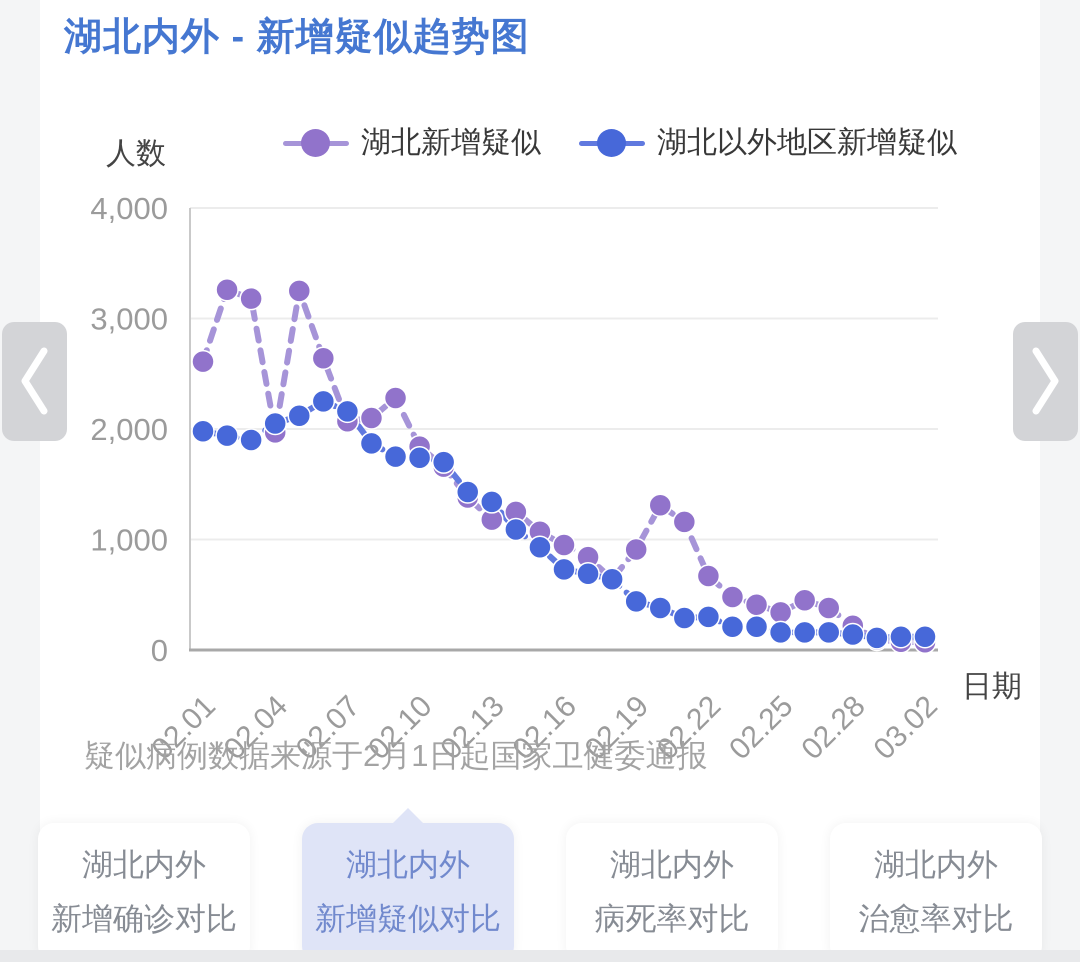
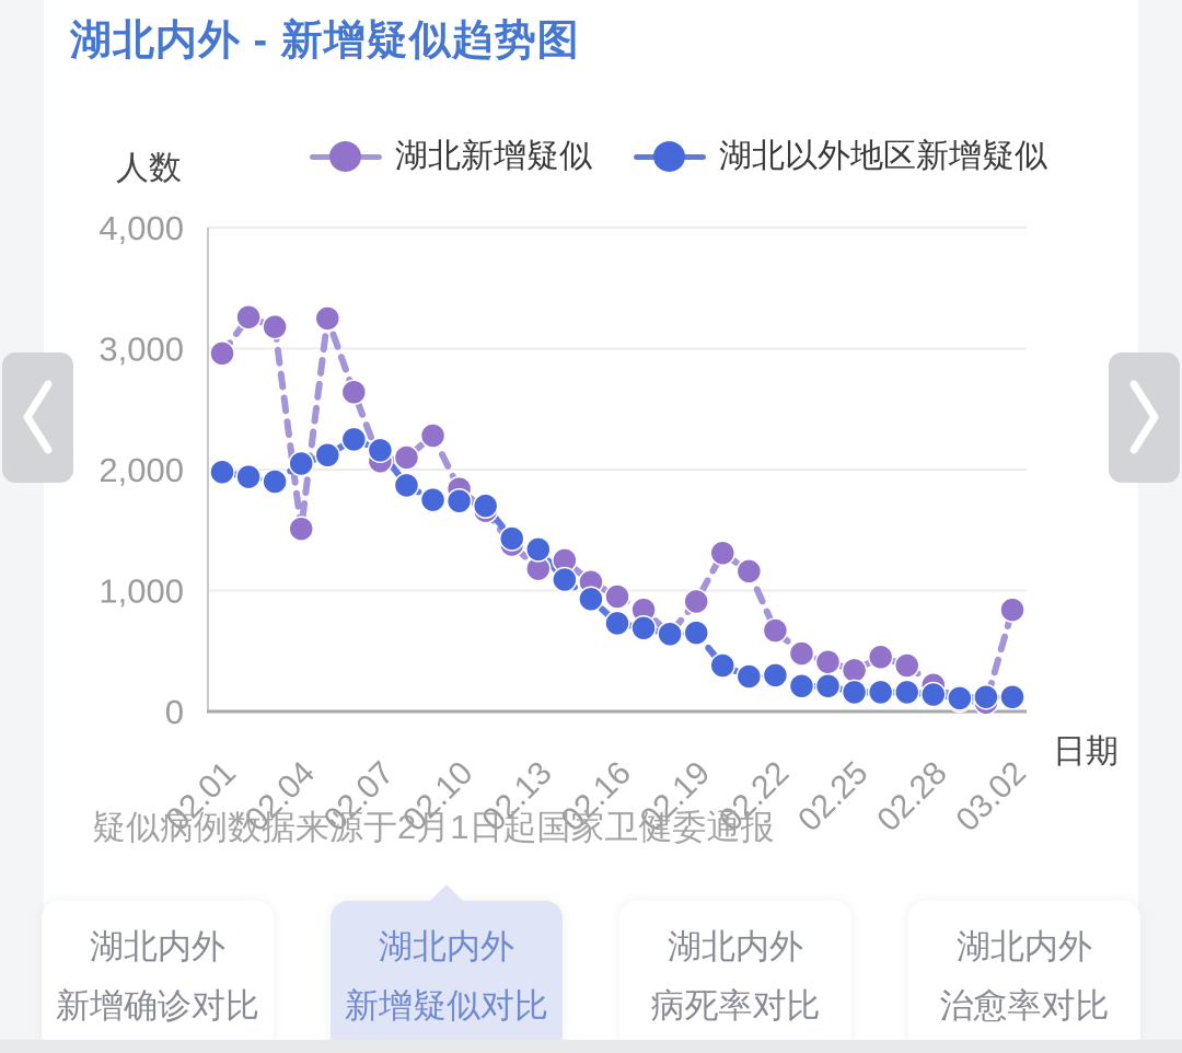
湖北新增疑似/02.01: 2610 -> 2960
湖北新增疑似/02.04: 1970 -> 1510
湖北以外地区新增疑似/02.19: 440 -> 650
湖北新增疑似/03.02: 70 -> 840
